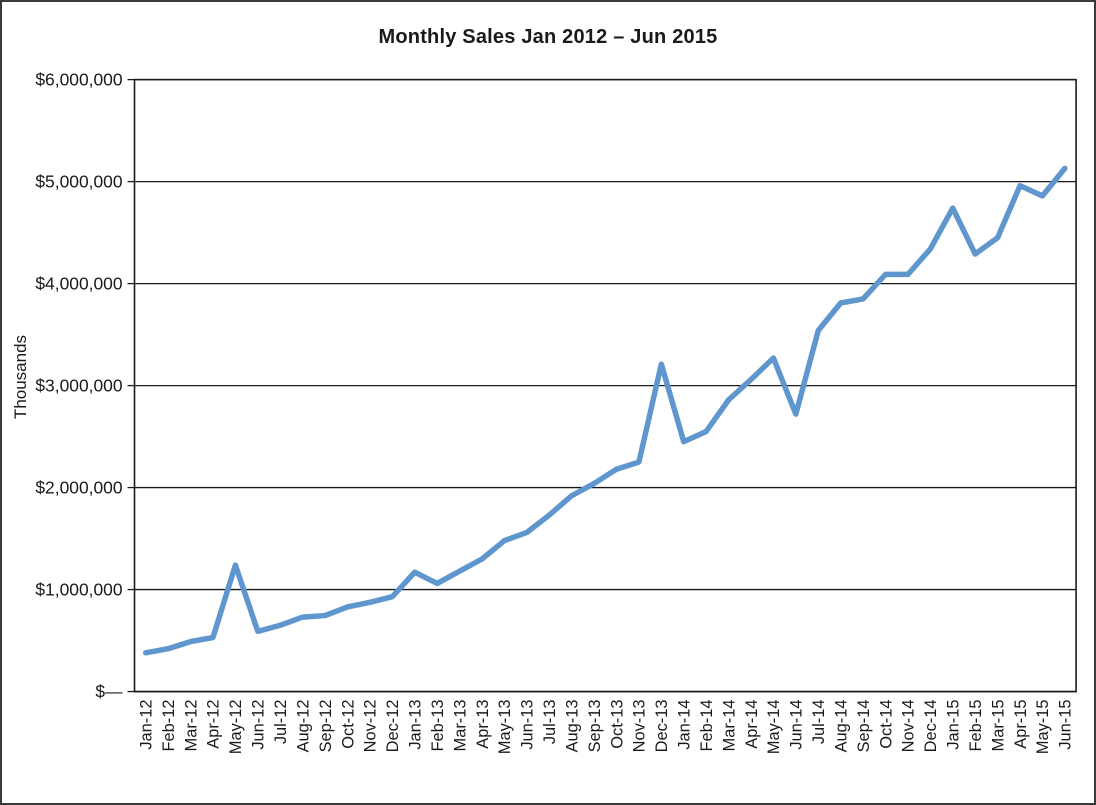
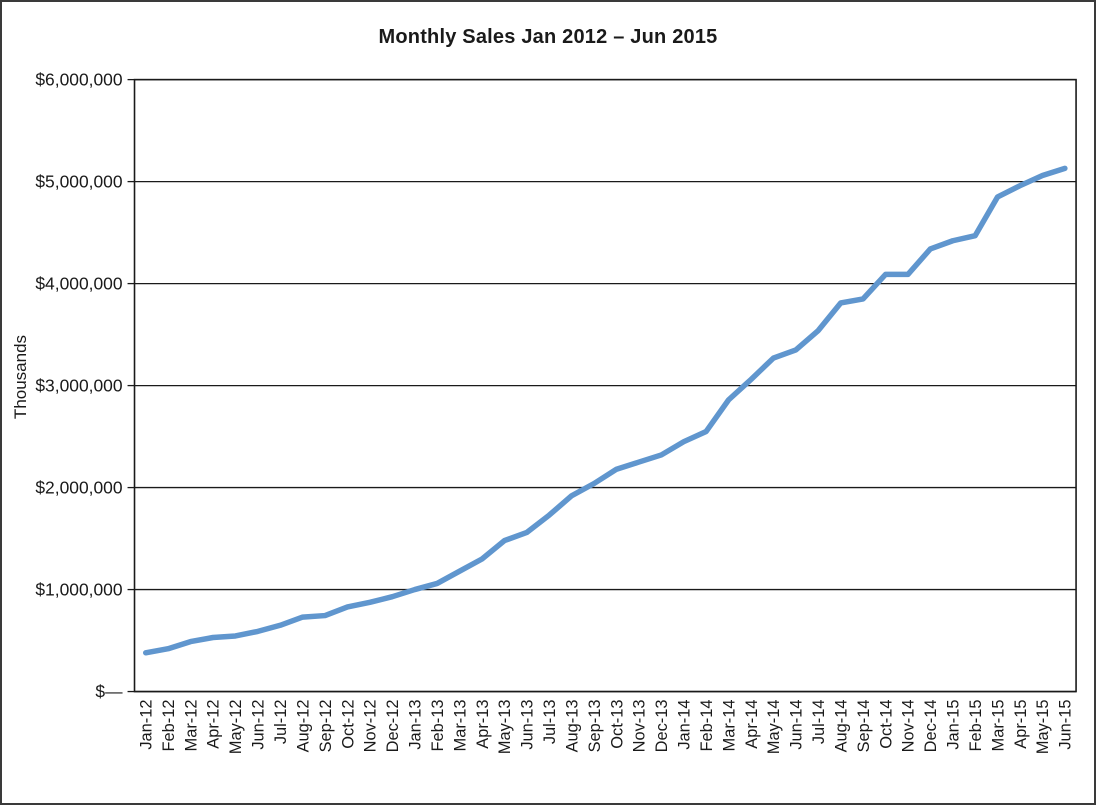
May-12: $1240000 -> $540000
Jan-13: $1170000 -> $1000000
Dec-13: $3210000 -> $2320000
Jun-14: $2720000 -> $3350000
Jan-15: $4740000 -> $4420000
Feb-15: $4290000 -> $4470000
Mar-15: $4450000 -> $4850000
May-15: $4860000 -> $5060000
